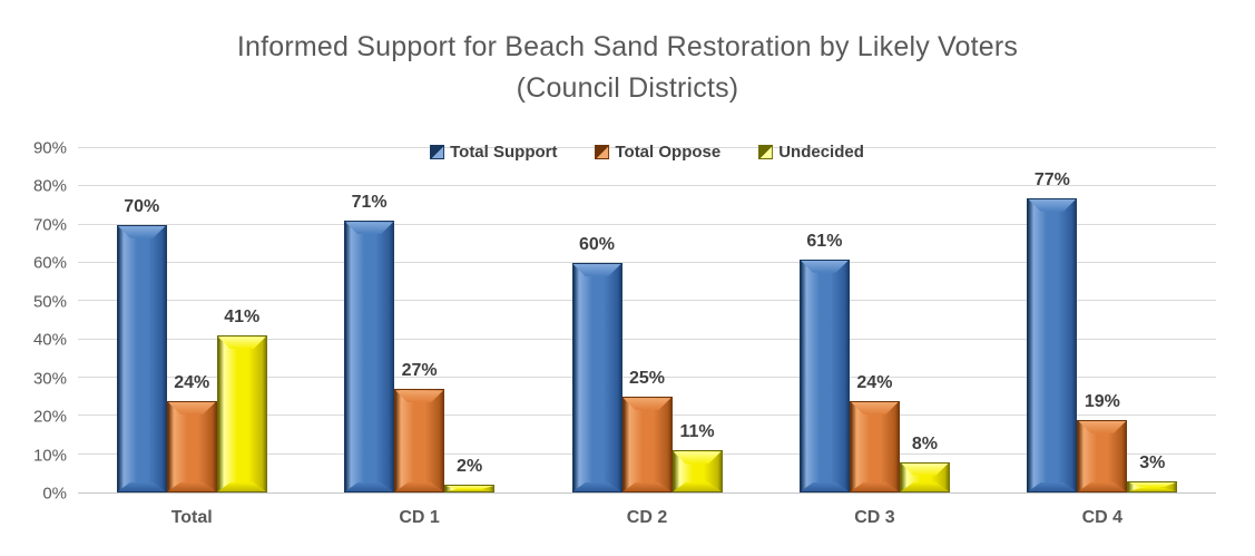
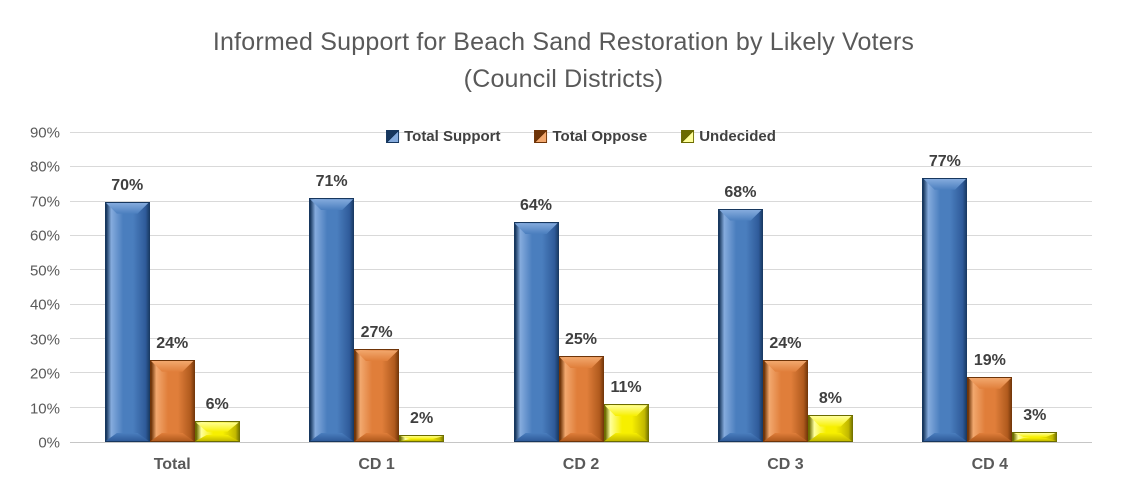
Undecided/Total: 41% -> 6%
Total Support/CD 2: 60% -> 64%
Total Support/CD 3: 61% -> 68%
